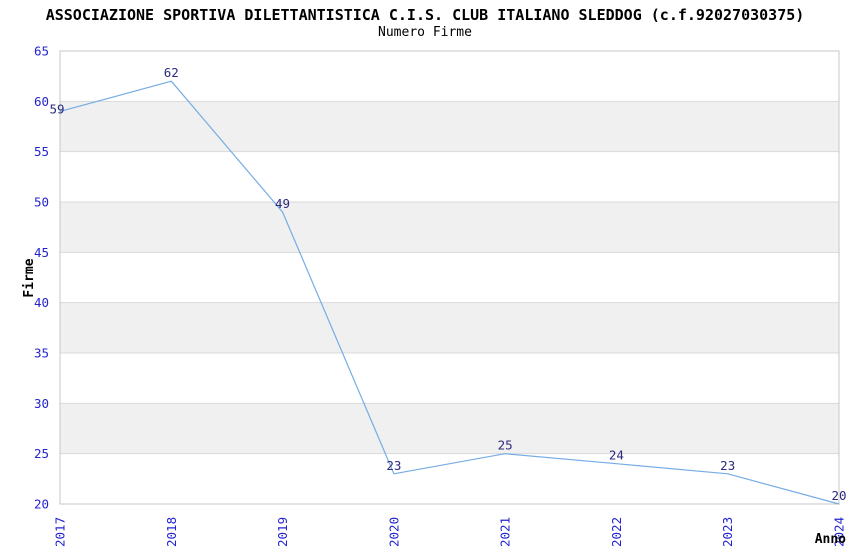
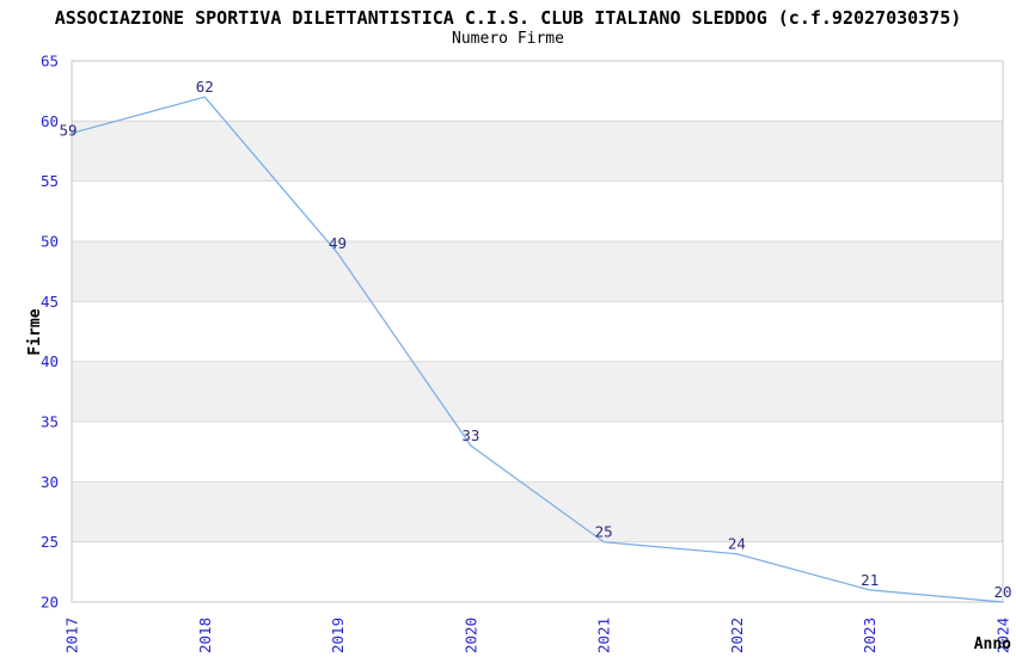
2020: 23 -> 33
2023: 23 -> 21
